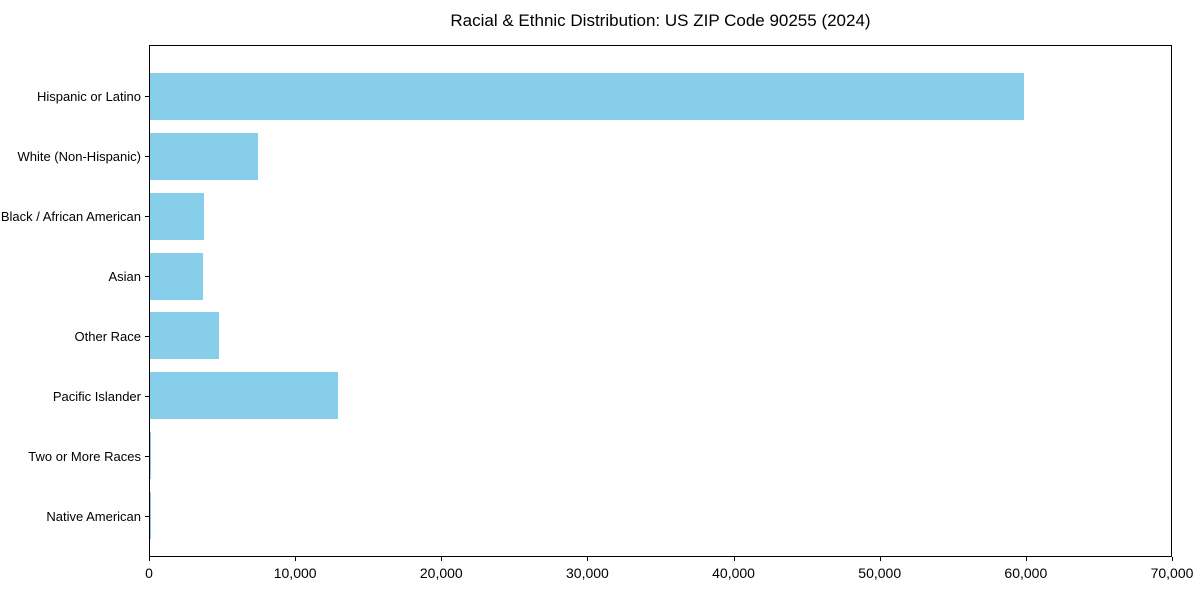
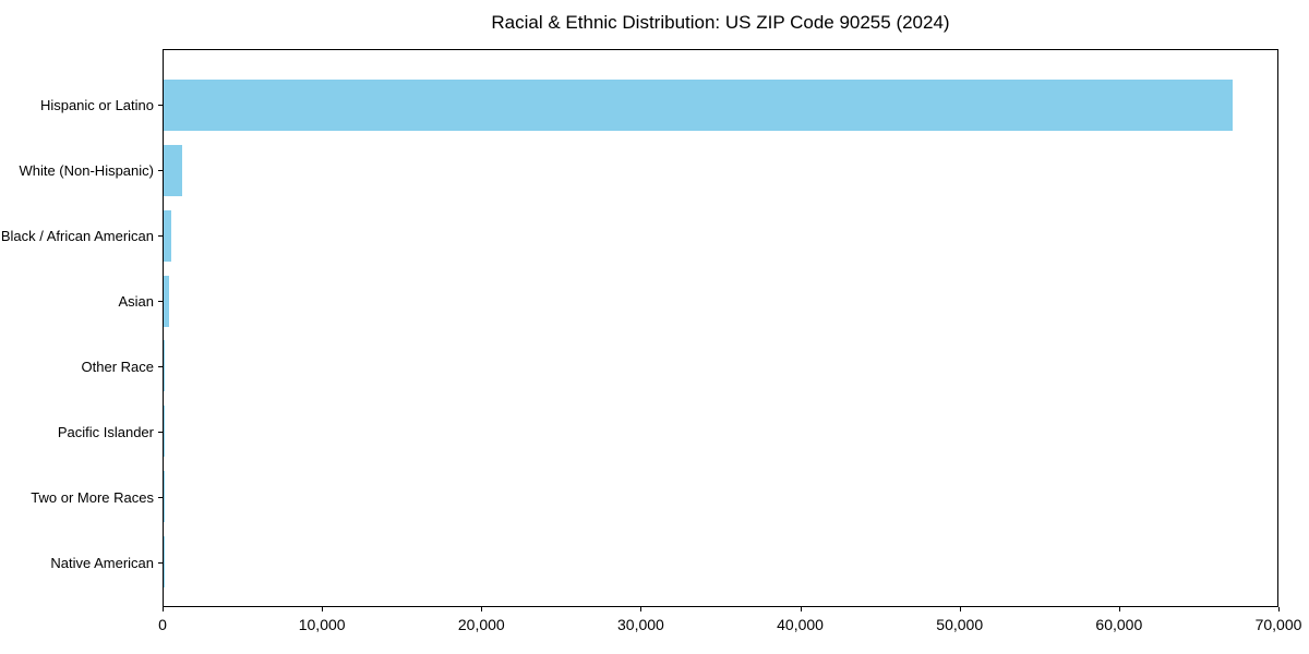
Hispanic or Latino: 59900 -> 67200
White (Non-Hispanic): 7400 -> 1200
Black / African American: 3700 -> 500
Asian: 3600 -> 400
Other Race: 4700 -> 100
Pacific Islander: 12900 -> 100
